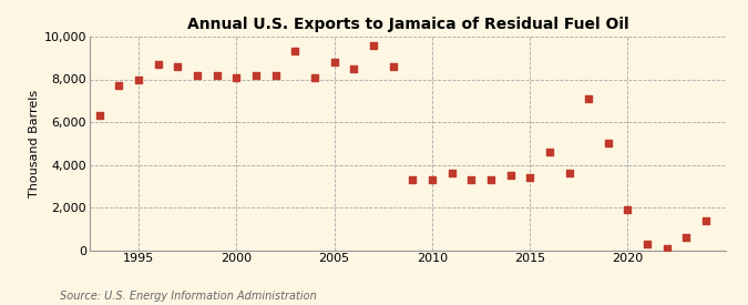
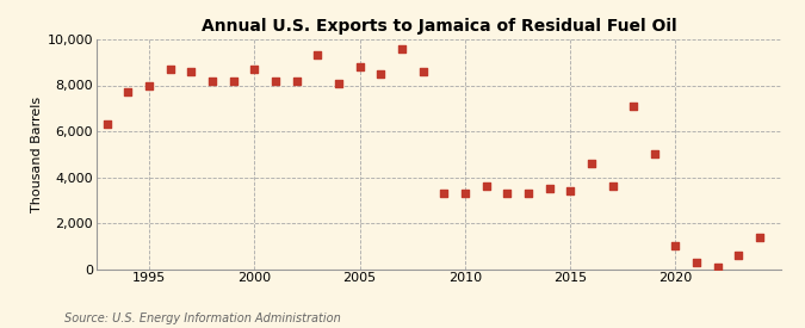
2000: 8,100 -> 8,700
2020: 1,900 -> 1,000
